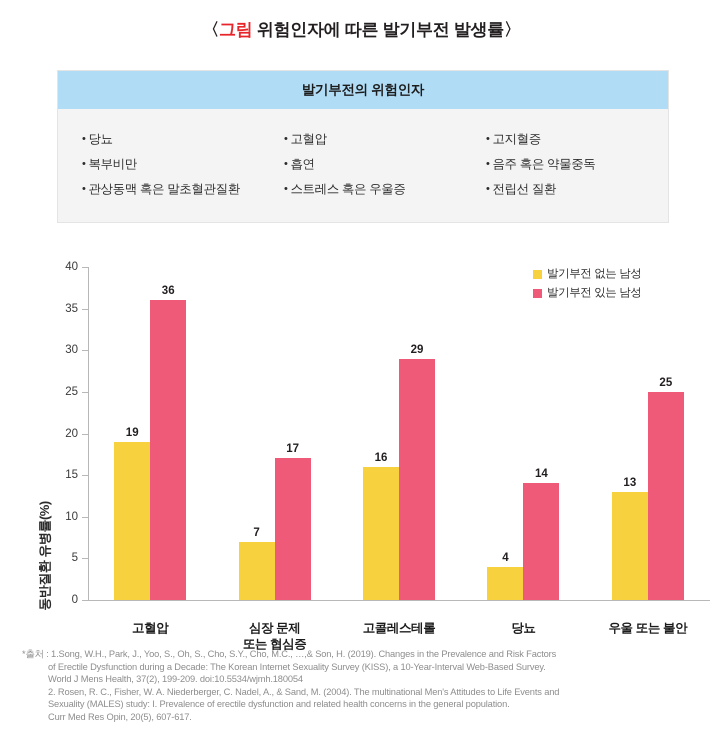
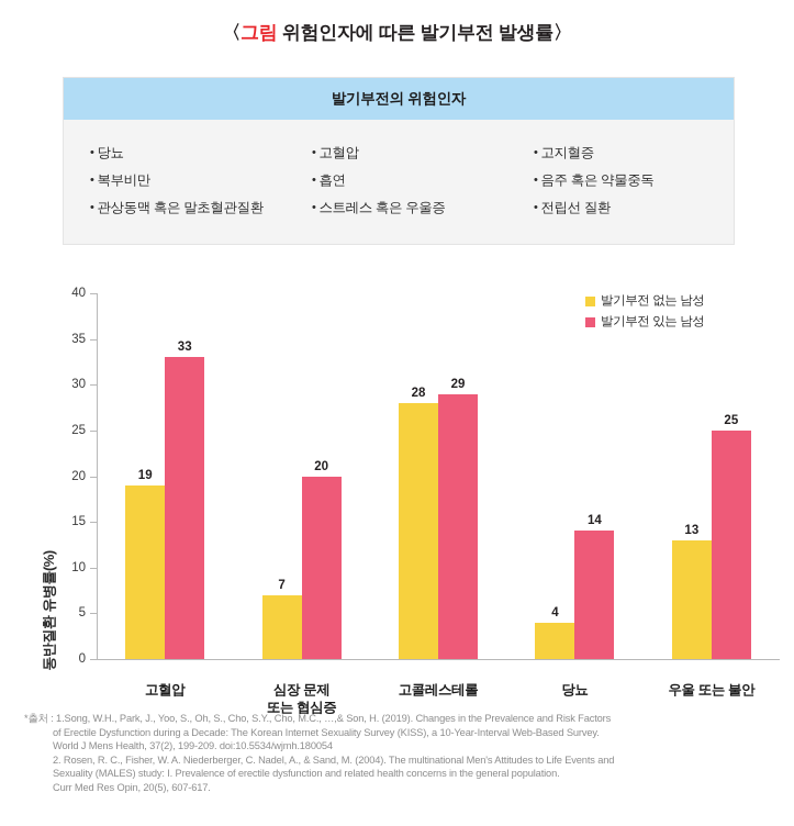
발기부전 있는 남성/고혈압: 36 -> 33
발기부전 있는 남성/심장 문제 또는 협심증: 17 -> 20
발기부전 없는 남성/고콜레스테롤: 16 -> 28
